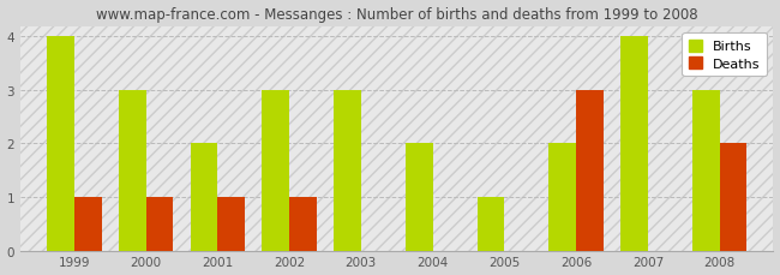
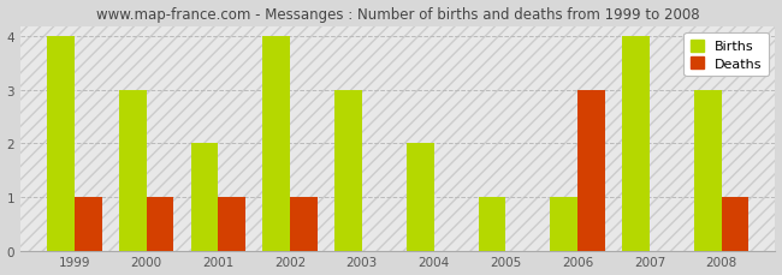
Births/2002: 3 -> 4
Births/2006: 2 -> 1
Deaths/2008: 2 -> 1
